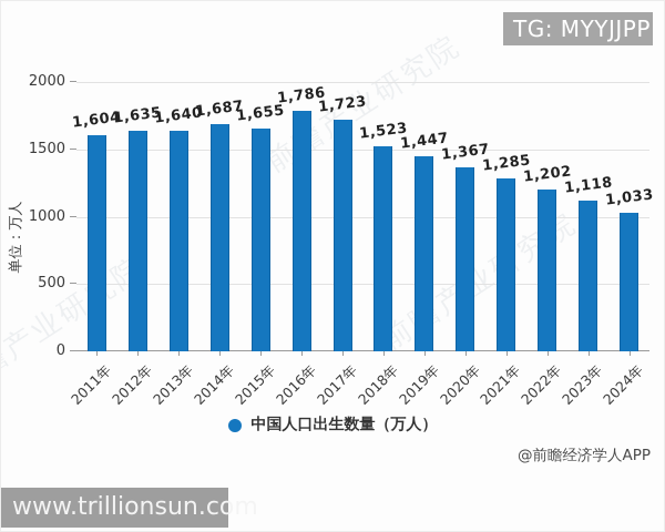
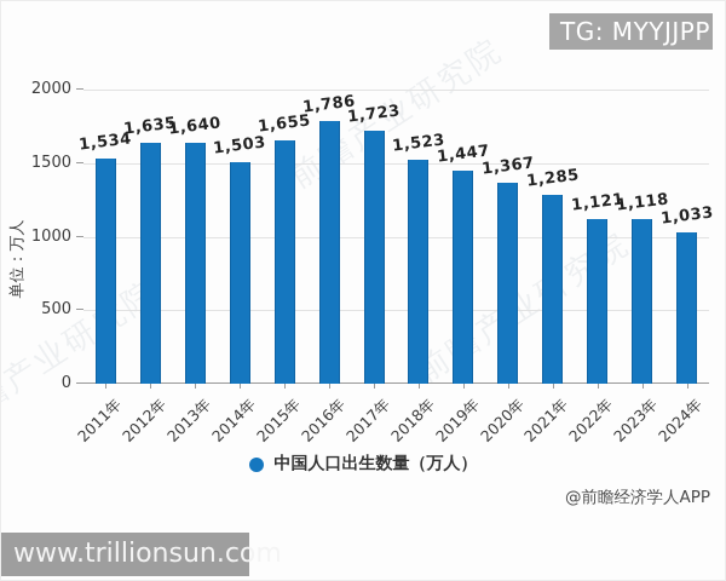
2011年: 1,604 -> 1,534
2014年: 1,687 -> 1,503
2022年: 1,202 -> 1,121
